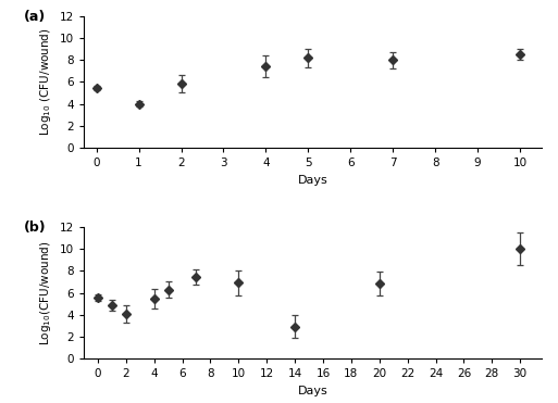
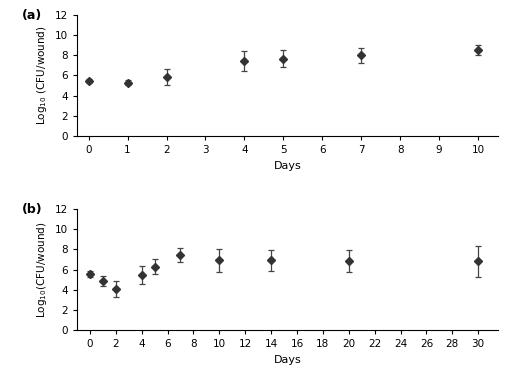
1: 4.0 -> 5.3
5: 8.2 -> 7.7
14: 2.9 -> 6.9
30: 10.0 -> 6.8
